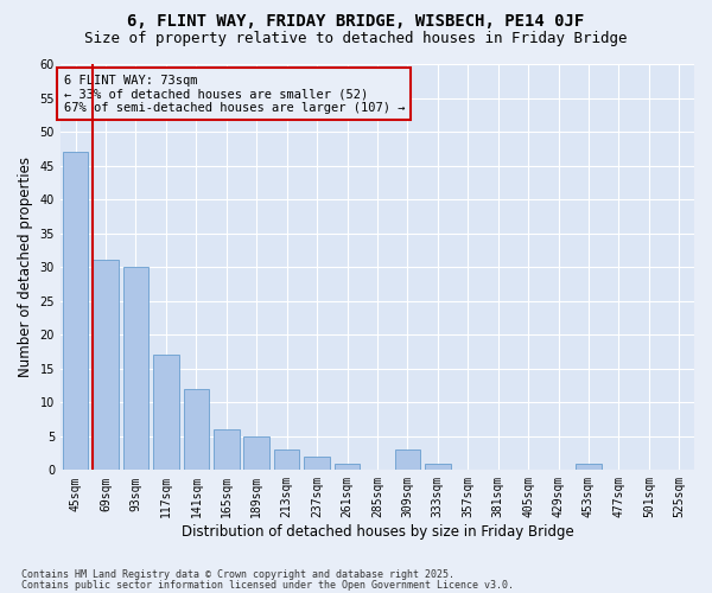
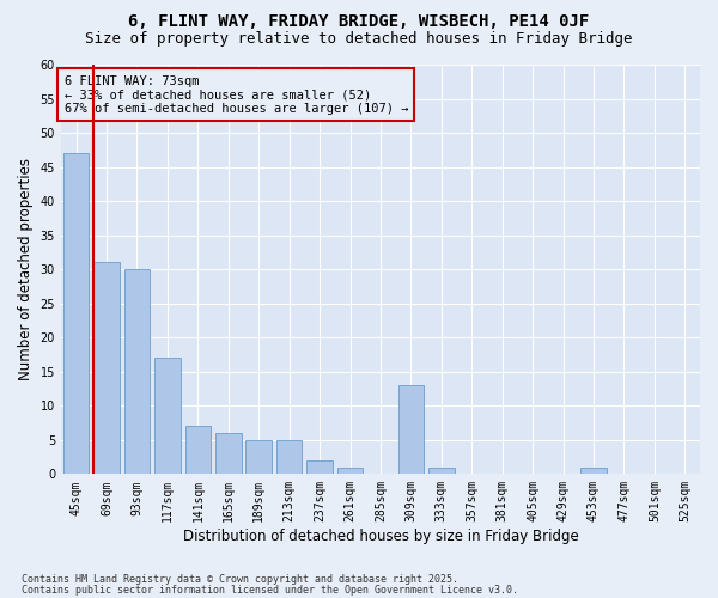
141sqm: 12 -> 7
213sqm: 3 -> 5
309sqm: 3 -> 13
